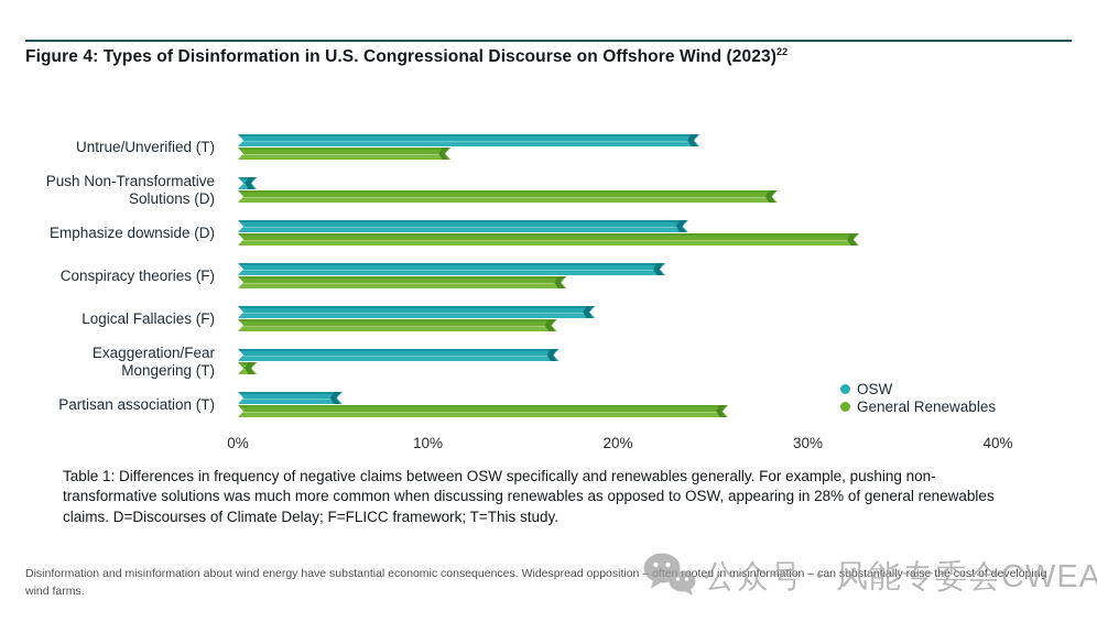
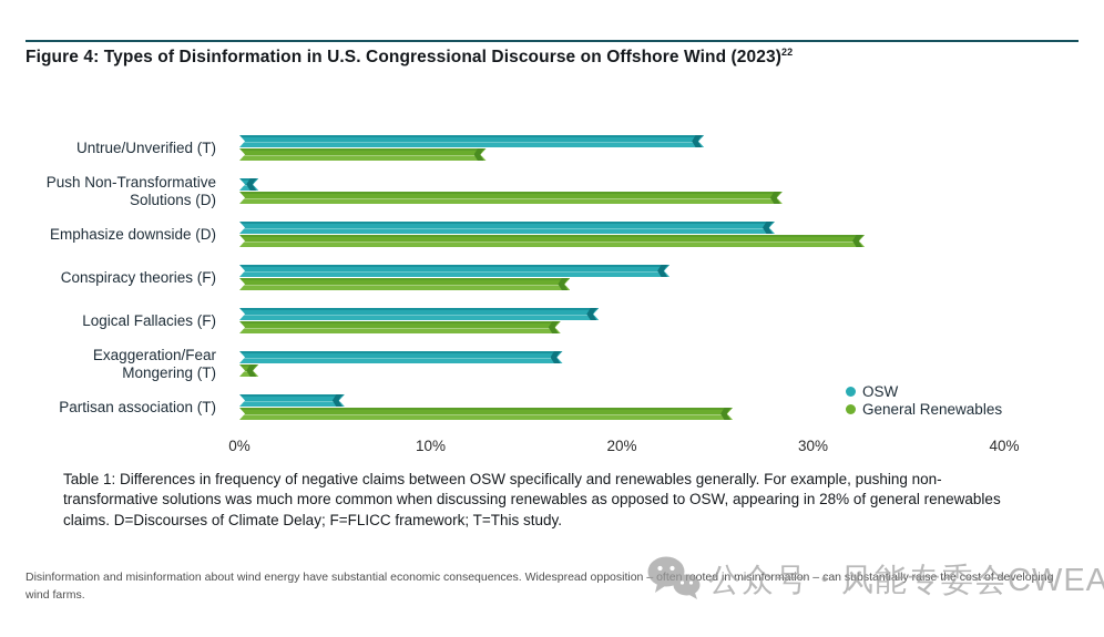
General Renewables/Untrue/Unverified (T): 11.2% -> 12.9%
OSW/Emphasize downside (D): 23.7% -> 28.0%
